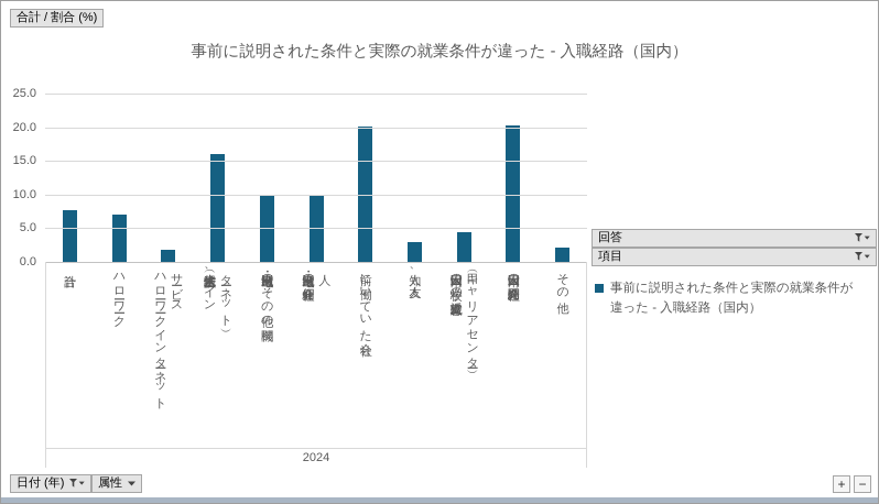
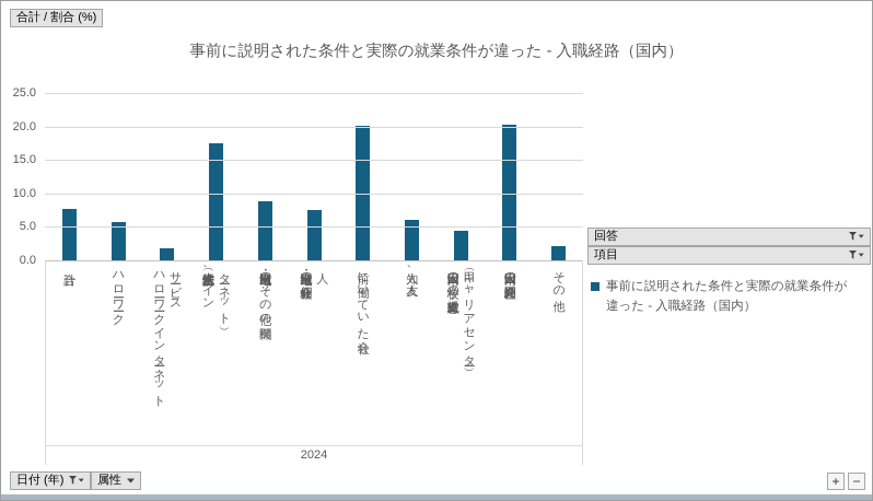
ハローワーク: 7 -> 6
求人広告（求人情報誌、イン ターネット）: 16 -> 18
出身国・地域のその他の機関: 10 -> 9
出身国・地域の紹介会社・個 人: 10 -> 8
知人、友人: 3 -> 6
